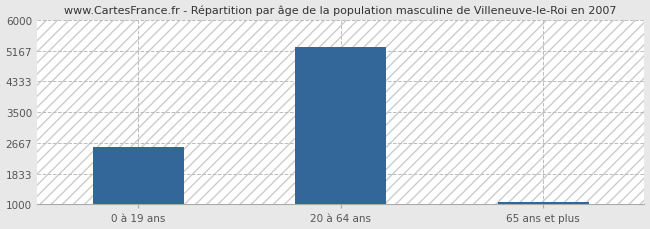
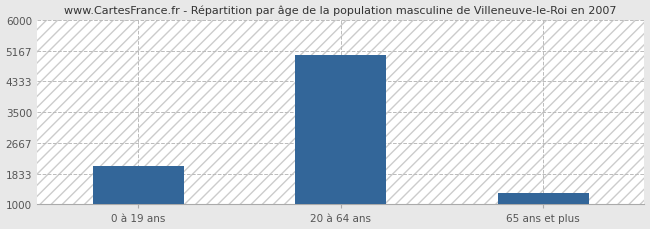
0 à 19 ans: 2550 -> 2050
20 à 64 ans: 5270 -> 5050
65 ans et plus: 1060 -> 1300
